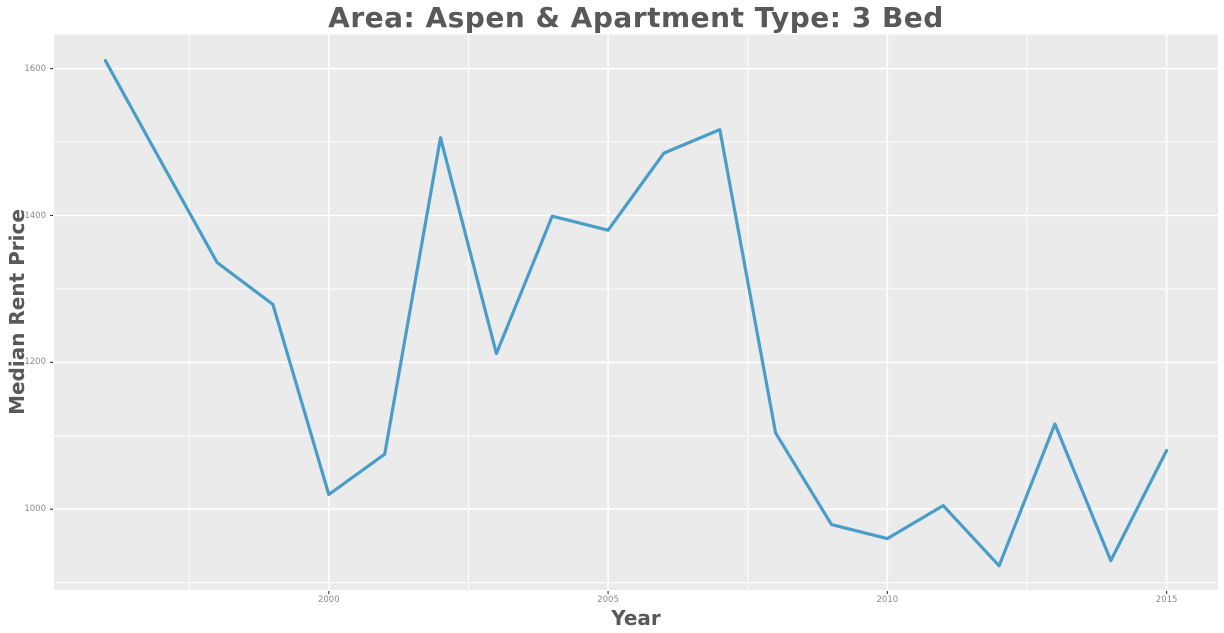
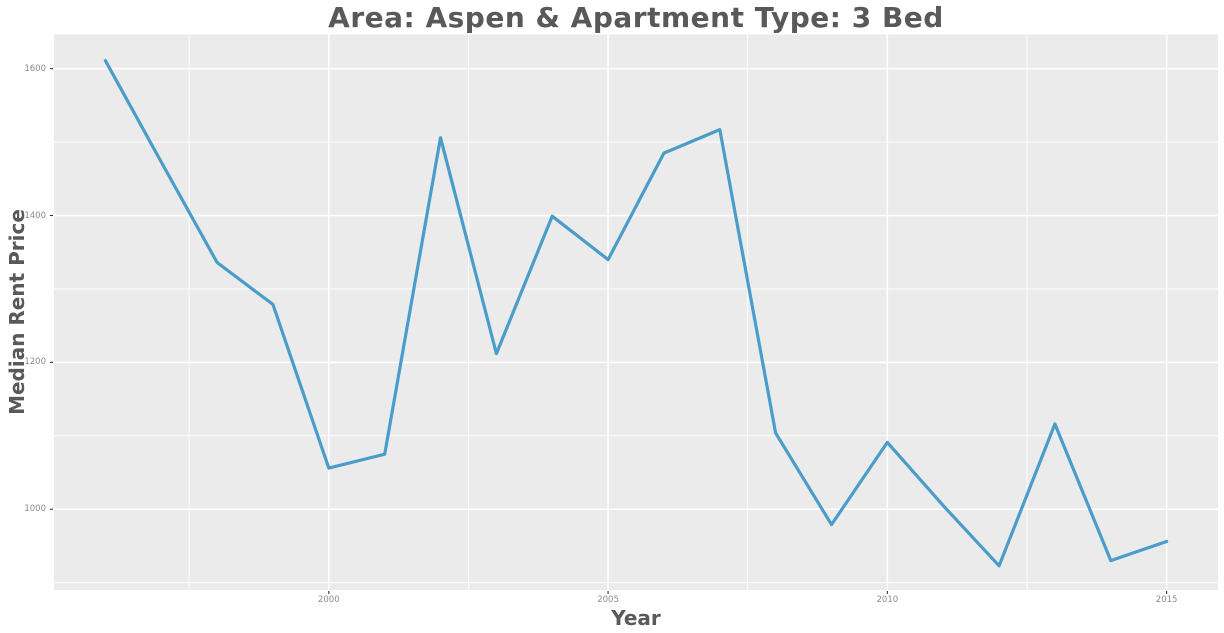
2000: 1020 -> 1060
2005: 1380 -> 1340
2010: 960 -> 1090
2015: 1080 -> 960
